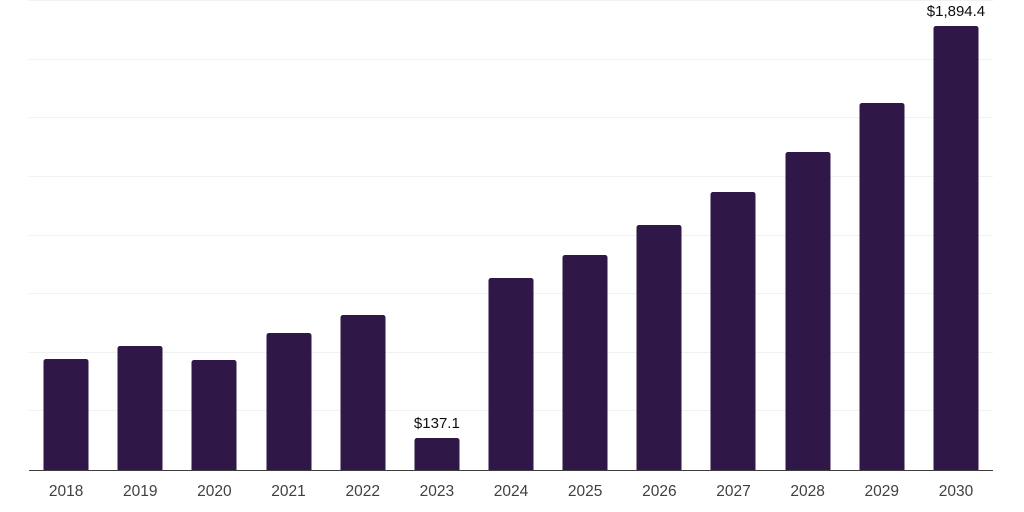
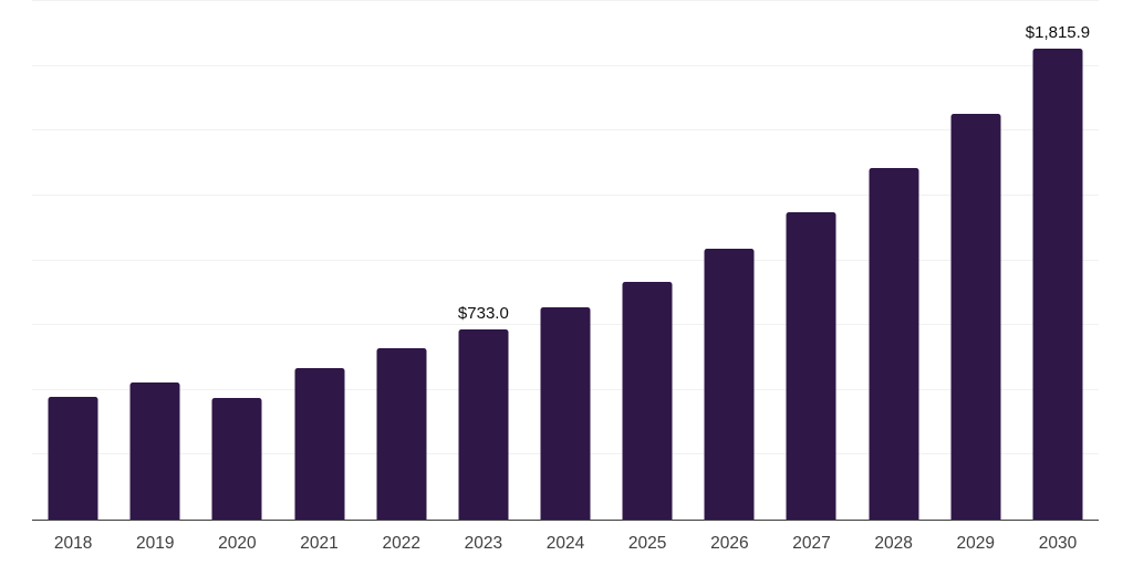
2023: $137.1 -> $733.0
2030: $1,894.4 -> $1,815.9
